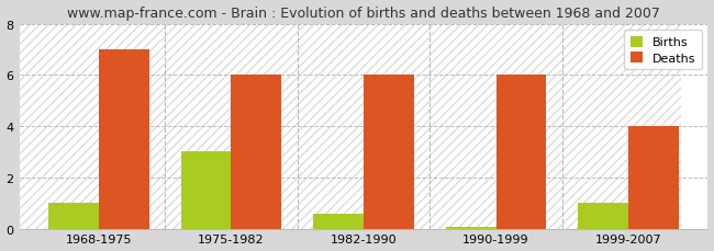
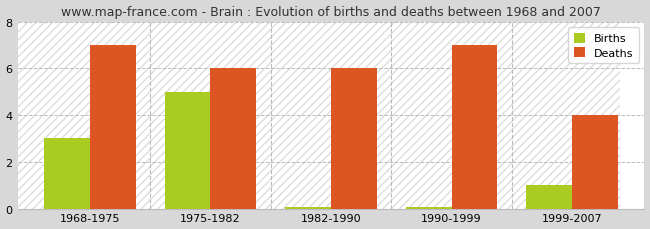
Births/1968-1975: 1.00 -> 3.00
Births/1975-1982: 3.00 -> 5.00
Births/1982-1990: 0.60 -> 0.07
Deaths/1990-1999: 6 -> 7
